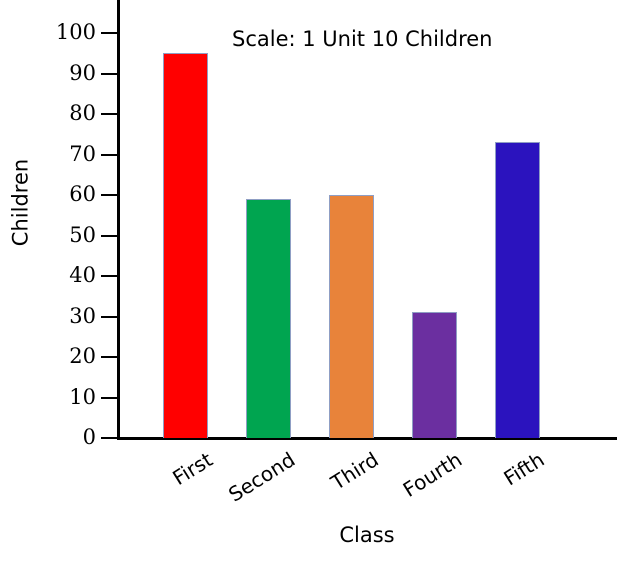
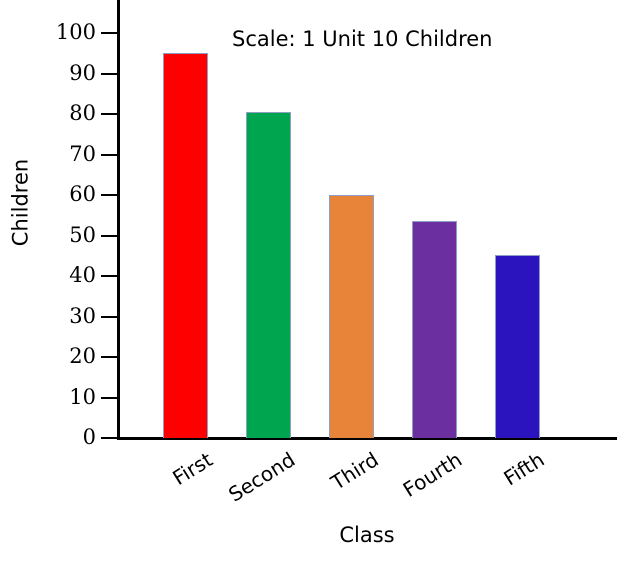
Second: 59 -> 80
Fourth: 31 -> 54
Fifth: 73 -> 45
